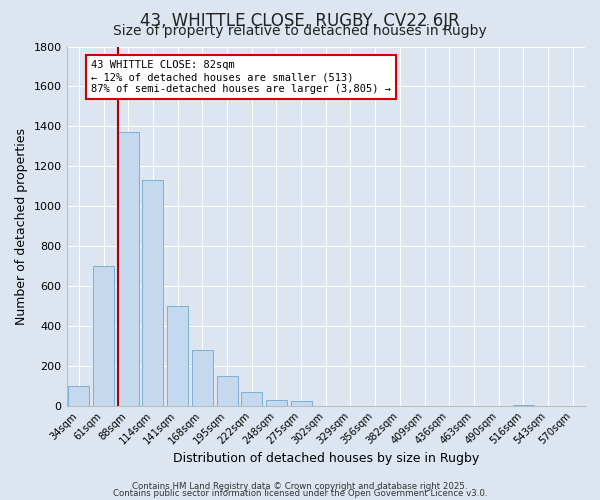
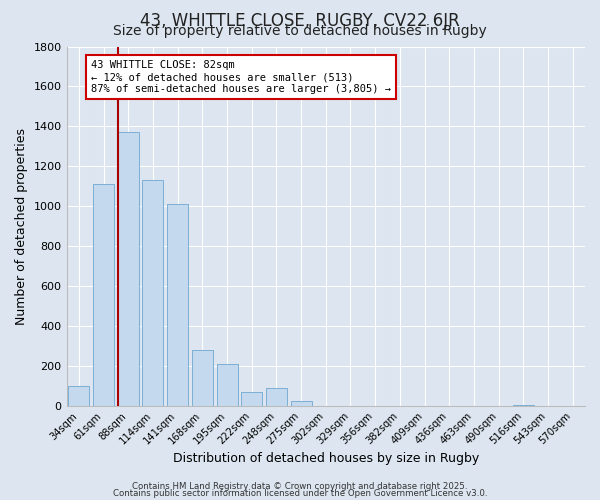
61sqm: 700 -> 1110
141sqm: 500 -> 1010
195sqm: 150 -> 210
248sqm: 30 -> 90
